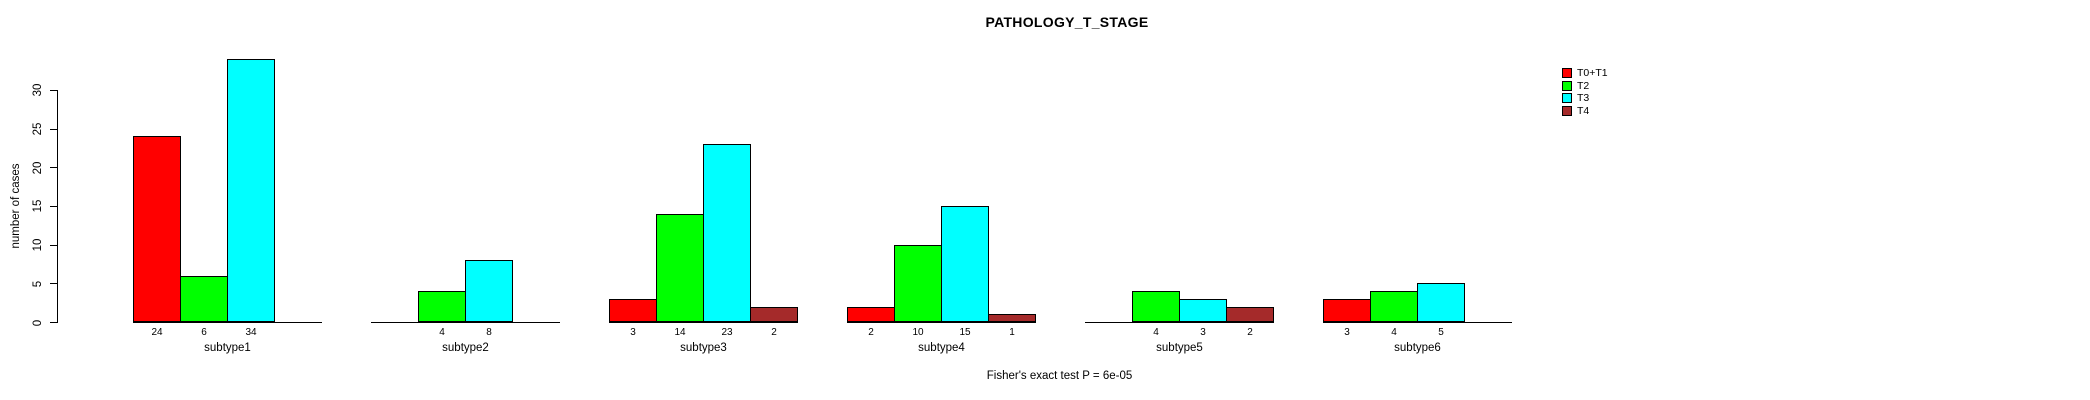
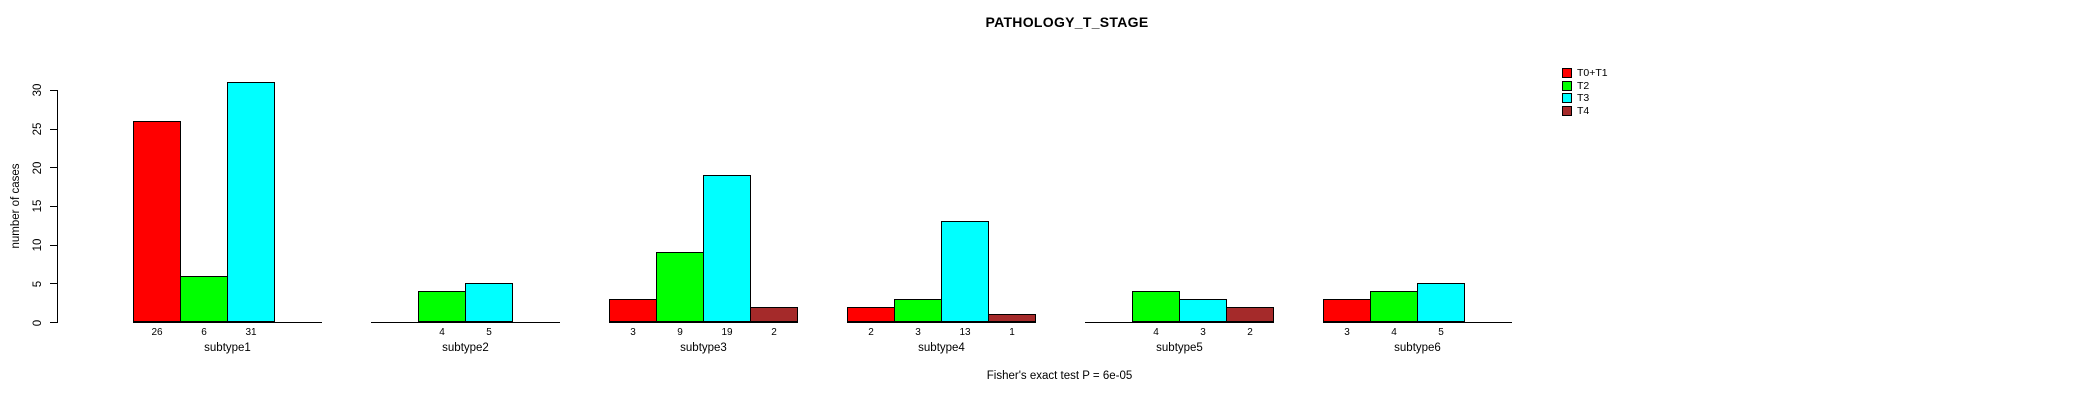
T0+T1/subtype1: 24 -> 26
T3/subtype1: 34 -> 31
T3/subtype2: 8 -> 5
T2/subtype3: 14 -> 9
T3/subtype3: 23 -> 19
T2/subtype4: 10 -> 3
T3/subtype4: 15 -> 13
